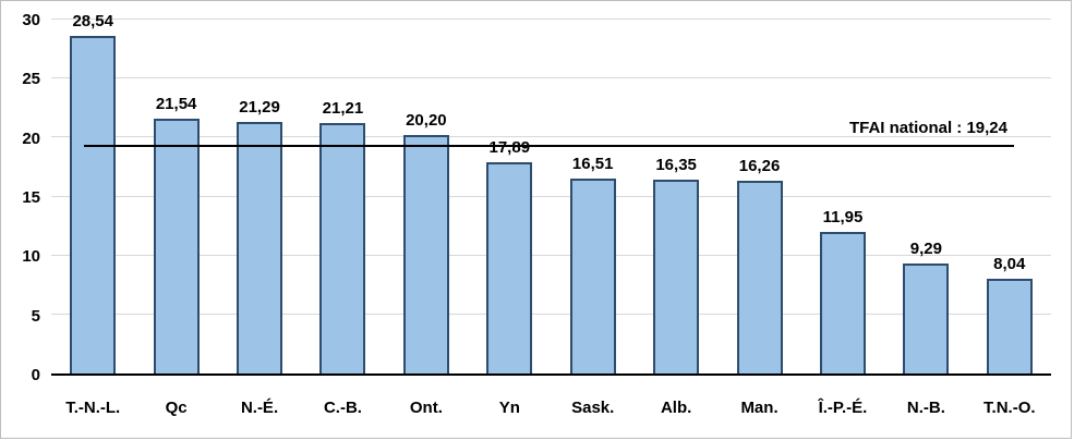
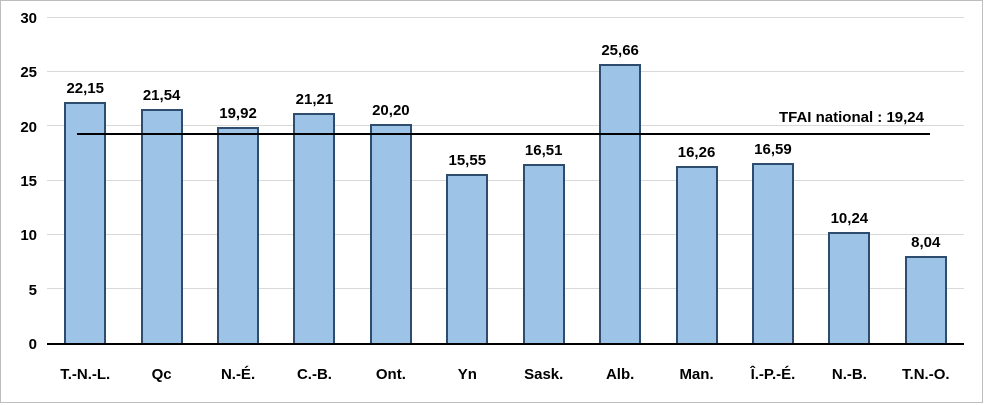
T.-N.-L.: 28,54 -> 22,15
N.-É.: 21,29 -> 19,92
Yn: 17,89 -> 15,55
Alb.: 16,35 -> 25,66
Î.-P.-É.: 11,95 -> 16,59
N.-B.: 9,29 -> 10,24
